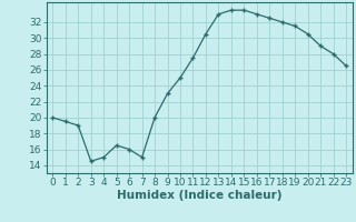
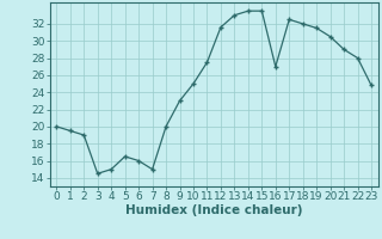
12: 30.5 -> 31.6
16: 33.0 -> 27.0
23: 26.5 -> 24.8
